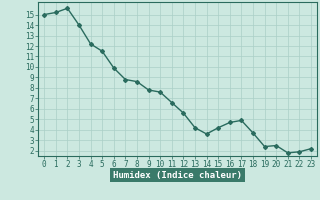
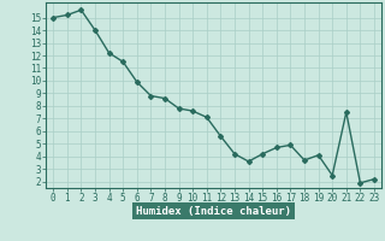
11: 6.6 -> 7.1
19: 2.4 -> 4.1
21: 1.8 -> 7.5
